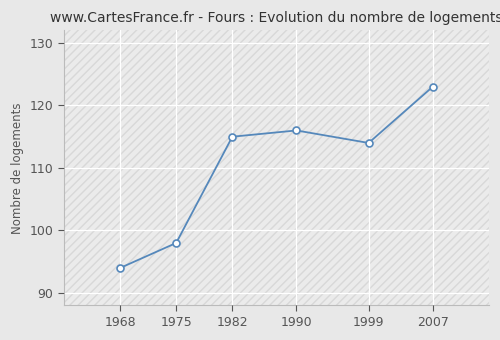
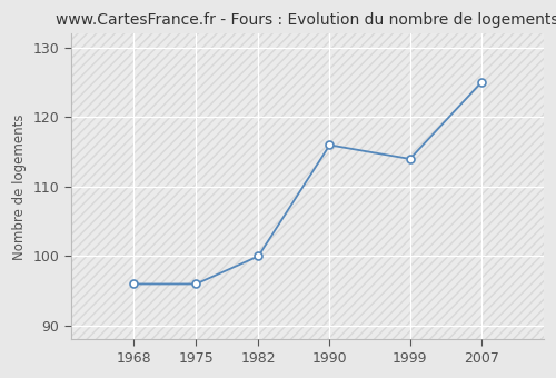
1968: 94 -> 96
1975: 98 -> 96
1982: 115 -> 100
2007: 123 -> 125
